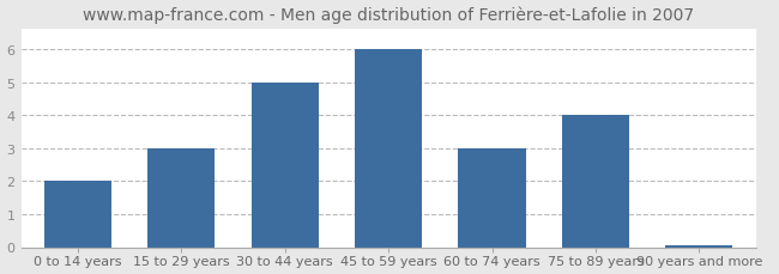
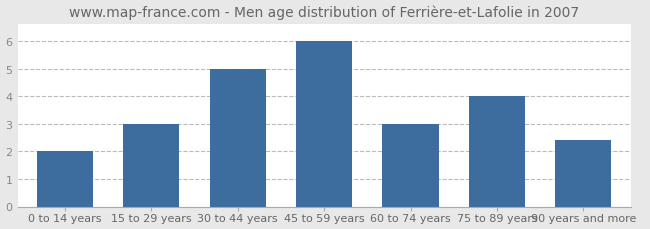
90 years and more: 0.07 -> 2.40
